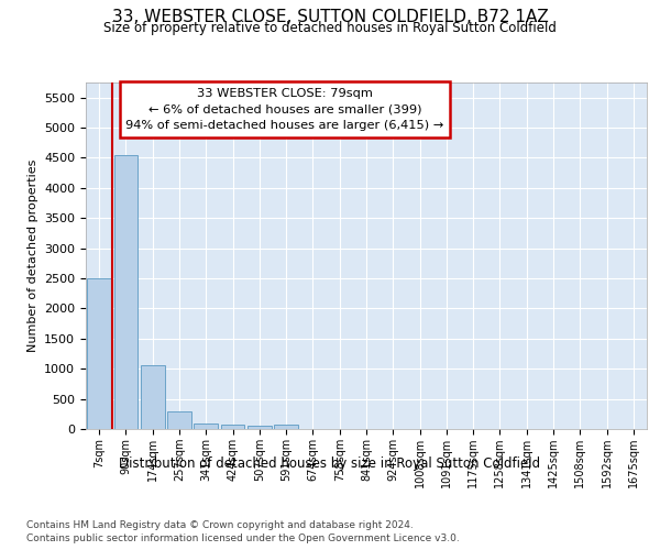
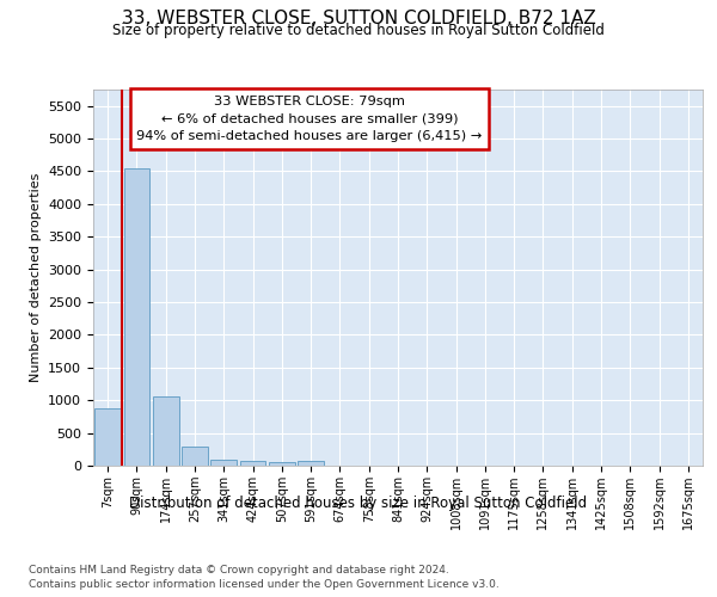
7sqm: 2500 -> 880
